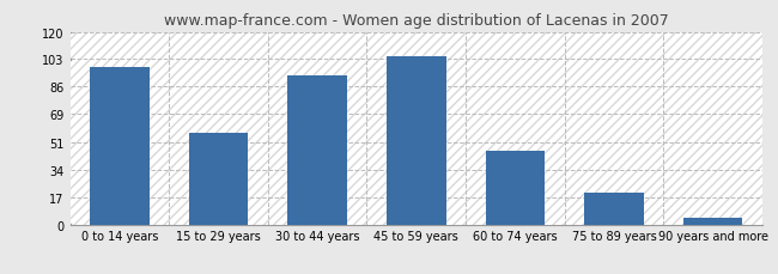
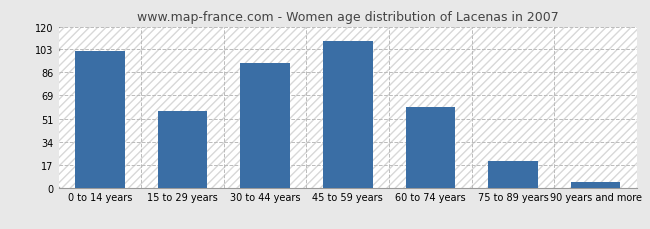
0 to 14 years: 98 -> 102
45 to 59 years: 105 -> 109
60 to 74 years: 46 -> 60
